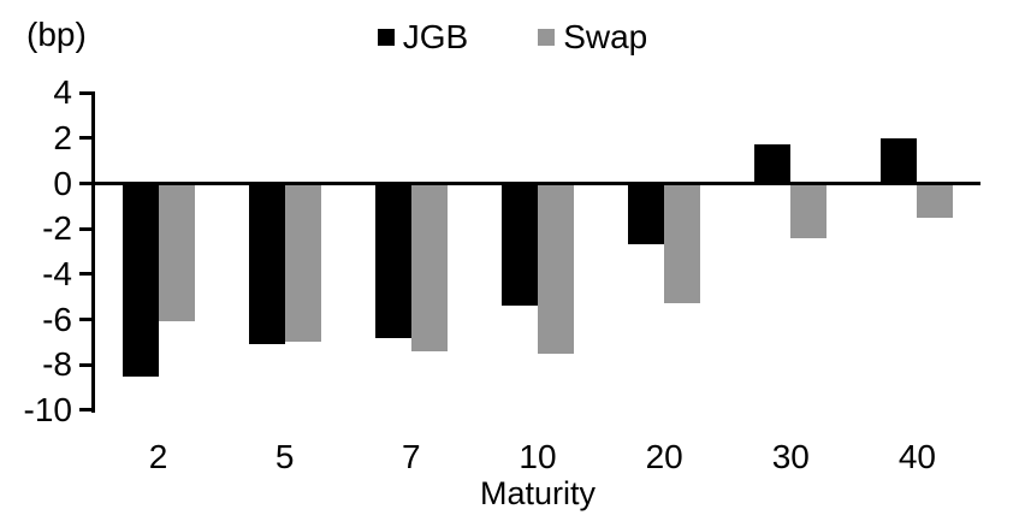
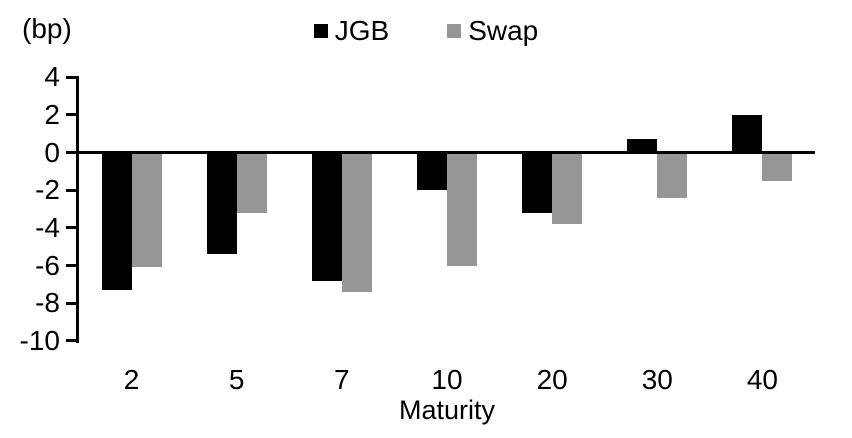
JGB/2: -8.5 -> -7.3
JGB/5: -7.1 -> -5.4
Swap/5: -7.0 -> -3.2
JGB/10: -5.4 -> -2.0
Swap/10: -7.5 -> -6.0
JGB/20: -2.7 -> -3.2
Swap/20: -5.3 -> -3.8
JGB/30: 1.7 -> 0.7
